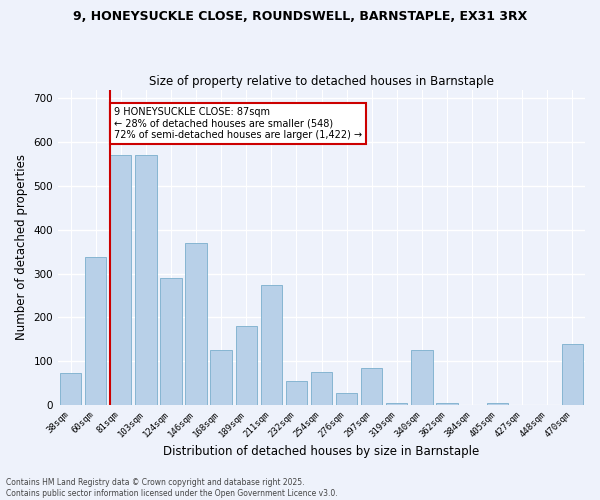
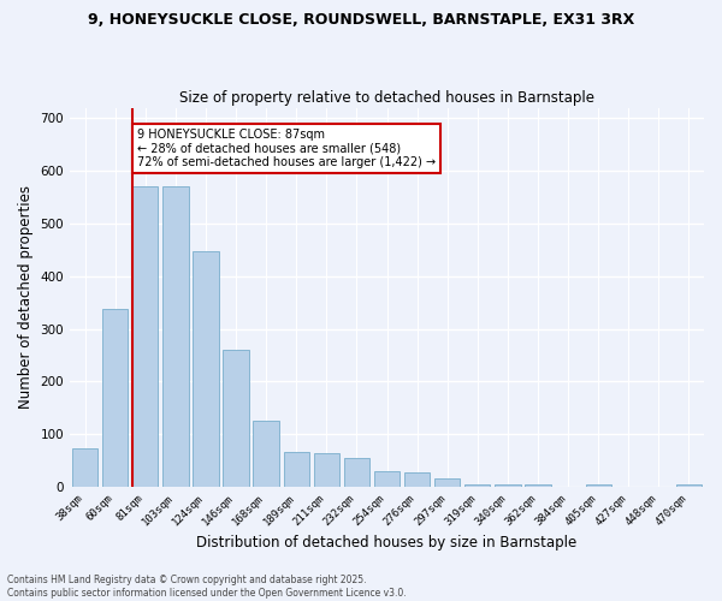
124sqm: 290 -> 447
146sqm: 370 -> 260
189sqm: 180 -> 65
211sqm: 275 -> 63
254sqm: 75 -> 30
297sqm: 85 -> 16
340sqm: 125 -> 4
470sqm: 140 -> 5
